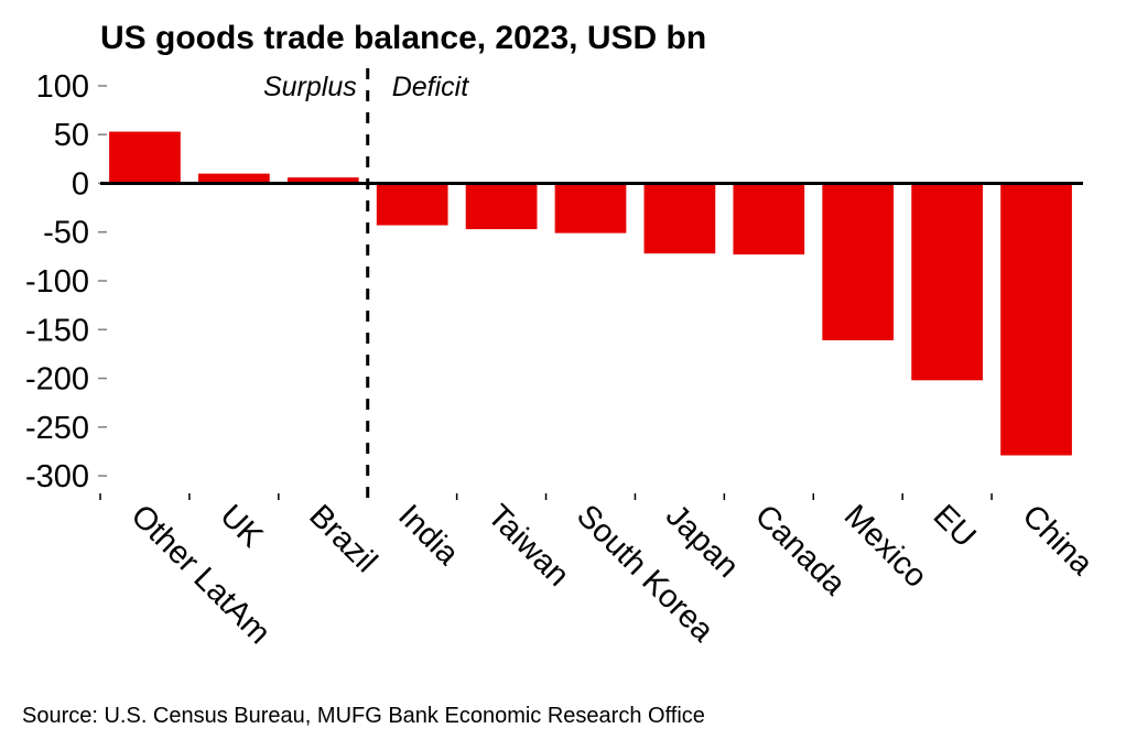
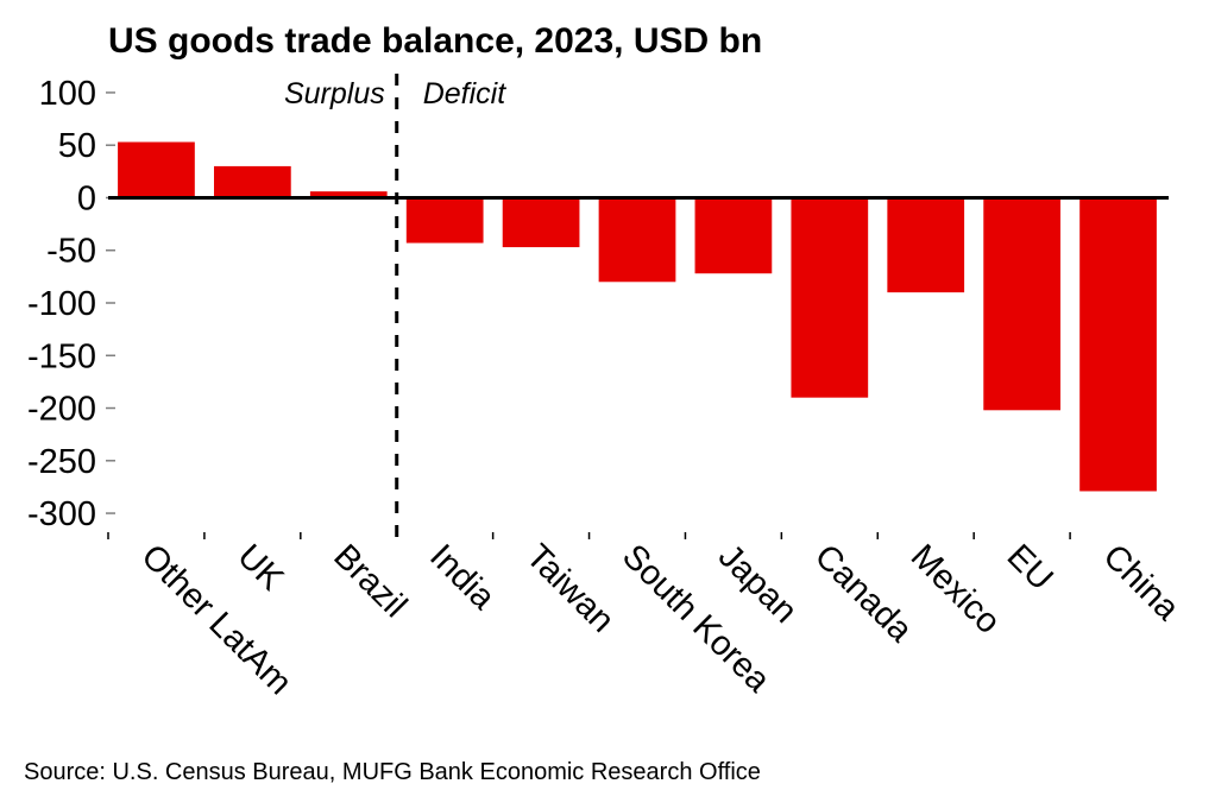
UK: 10 -> 30
South Korea: -50 -> -80
Canada: -70 -> -190
Mexico: -160 -> -90
